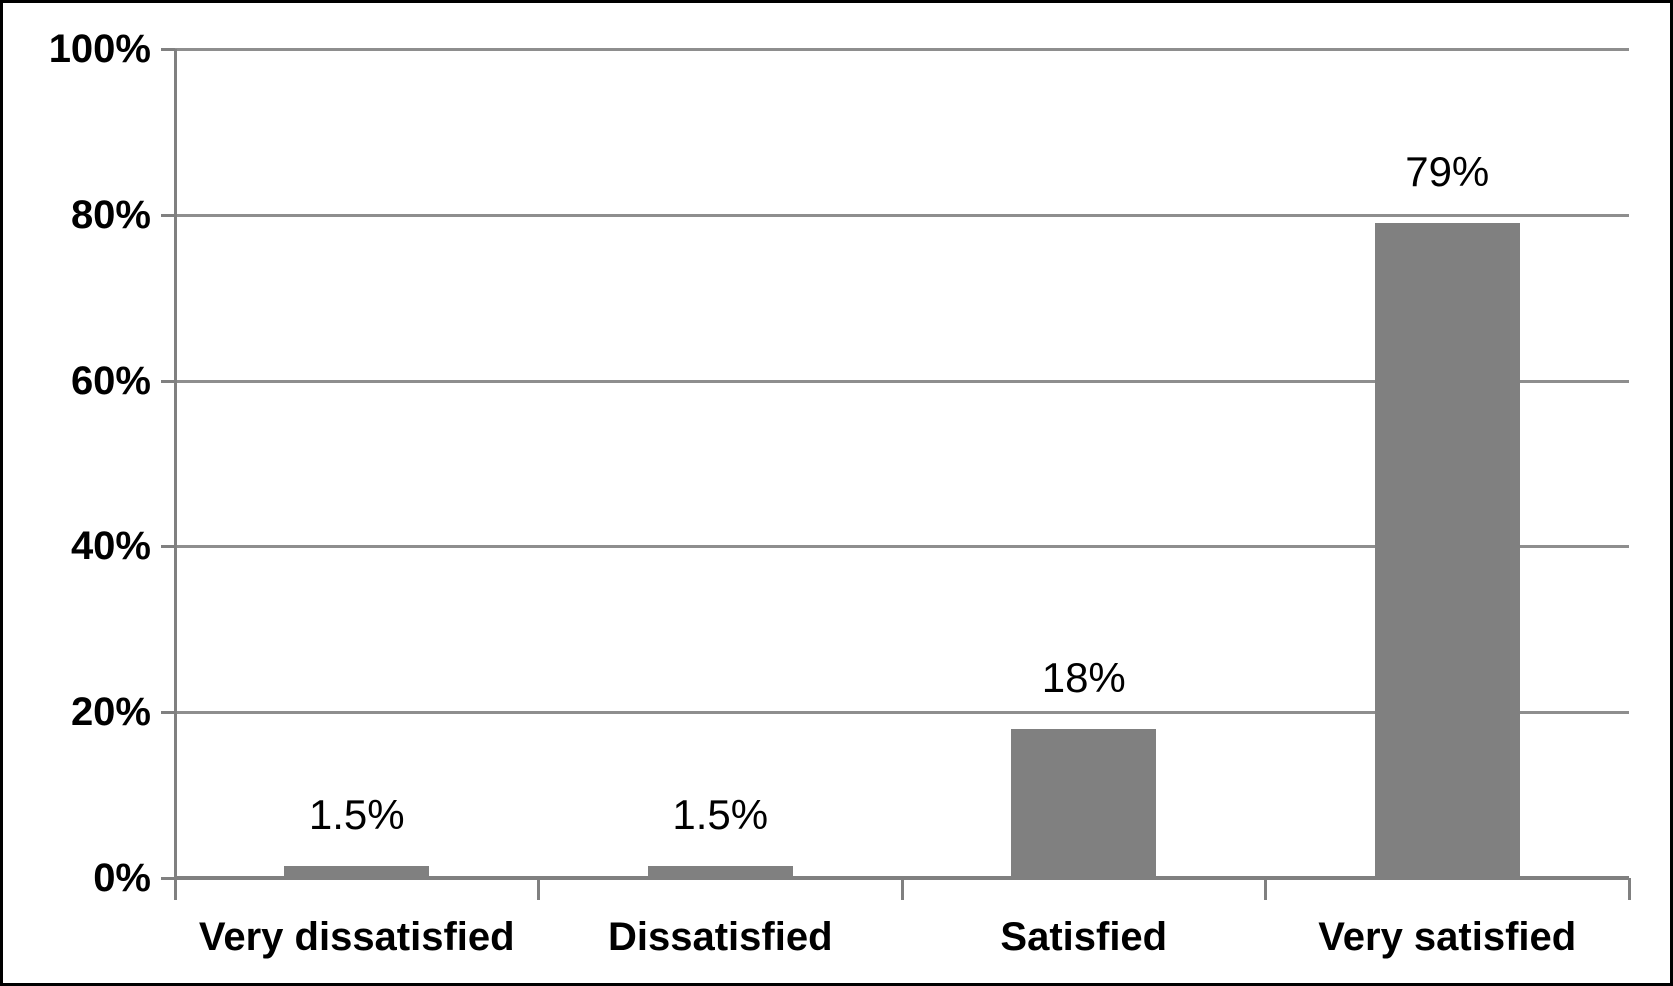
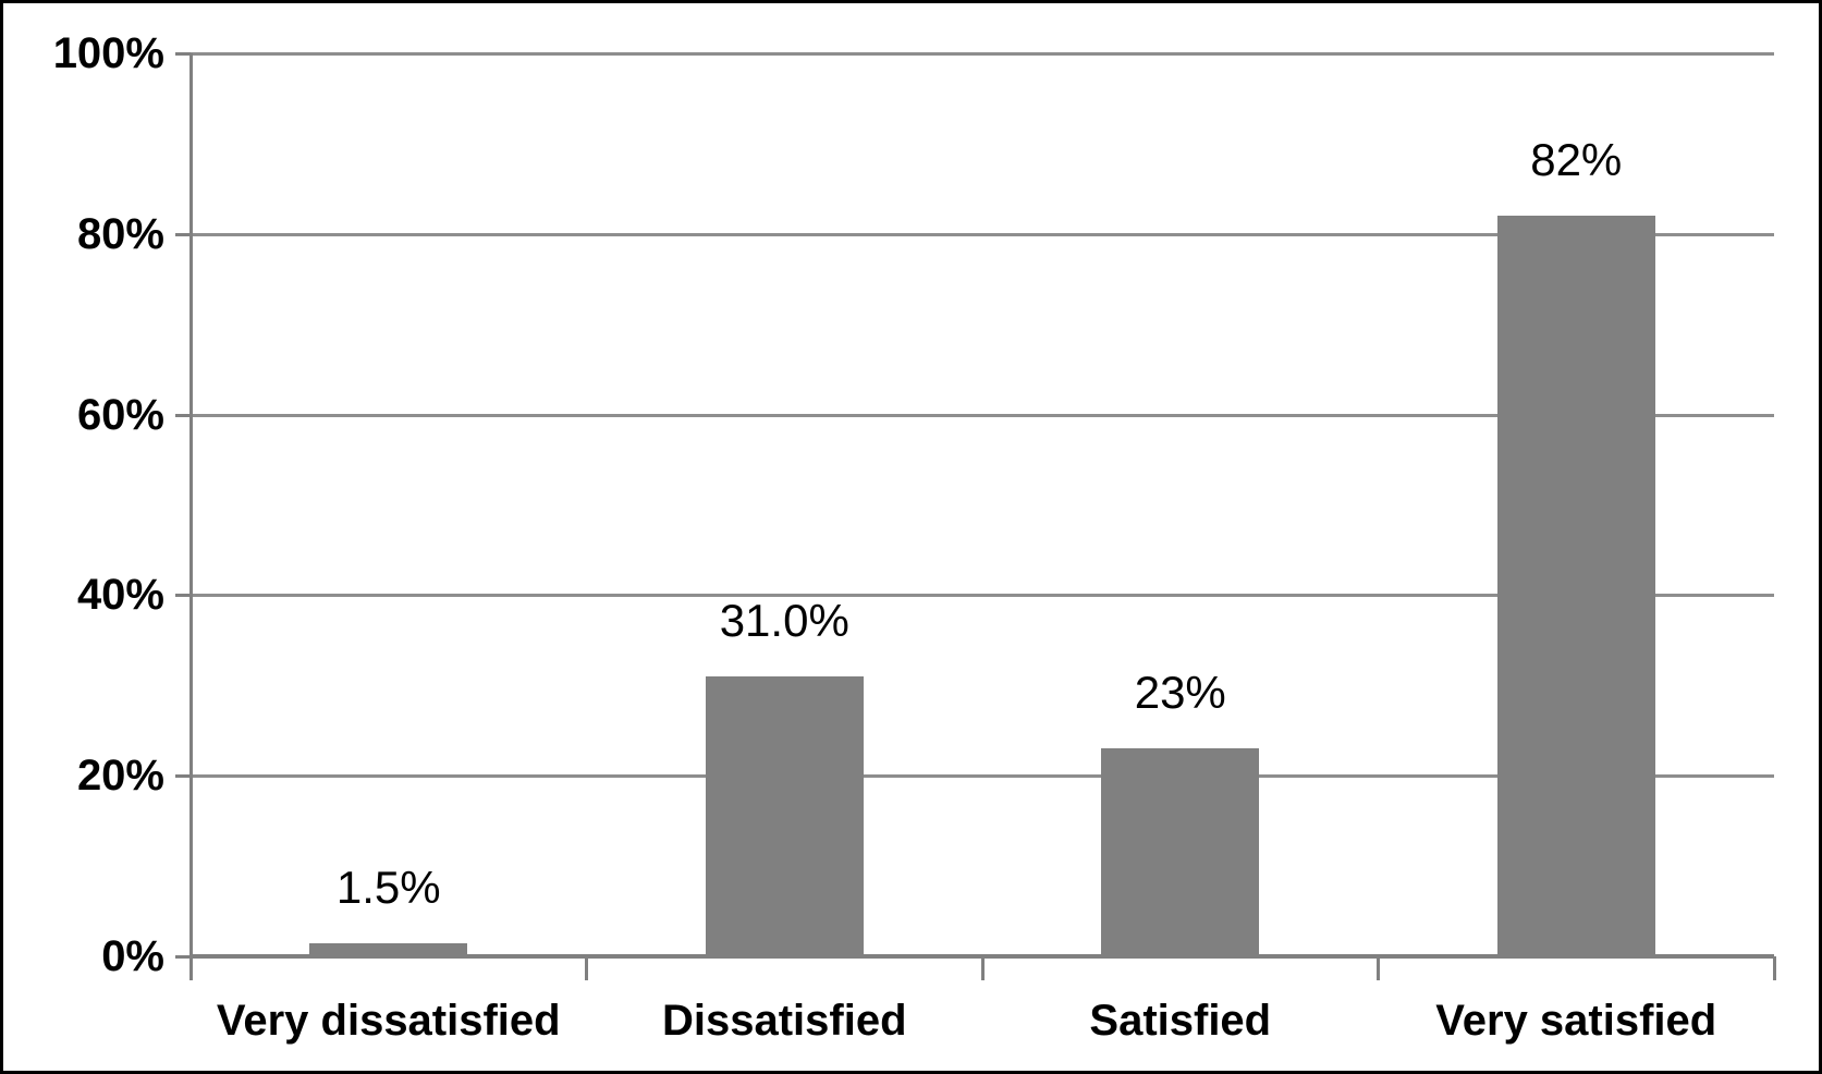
Dissatisfied: 1.5% -> 31.0%
Satisfied: 18% -> 23%
Very satisfied: 79% -> 82%
